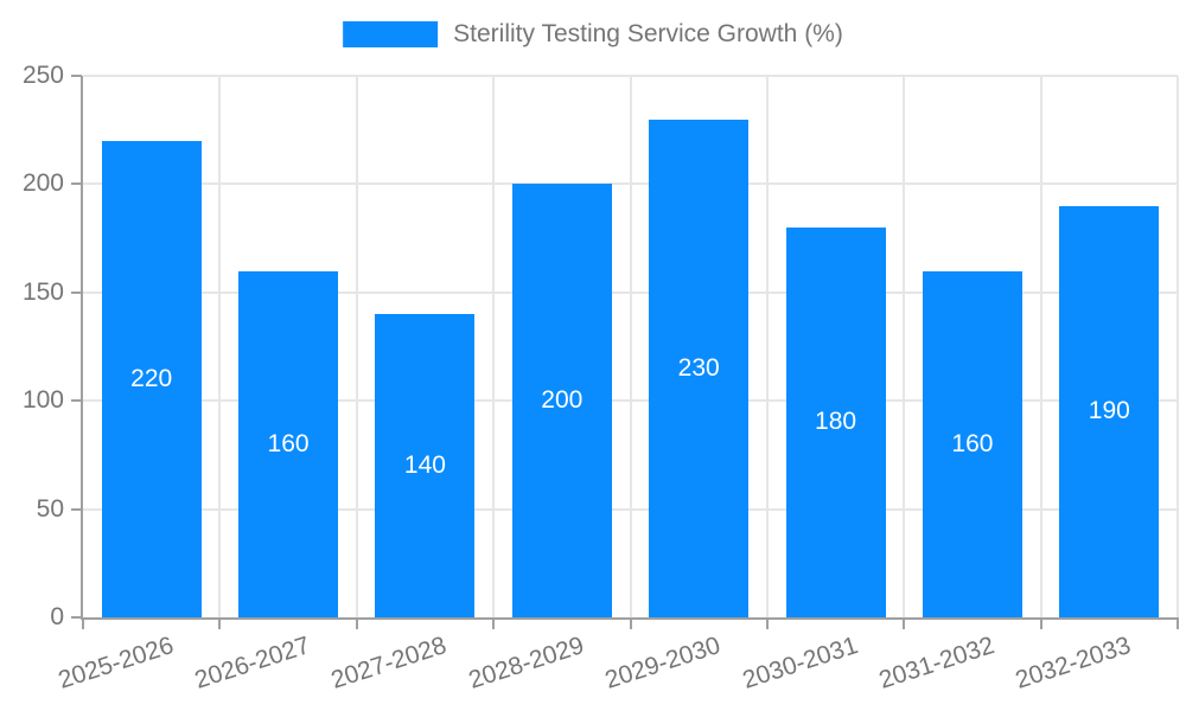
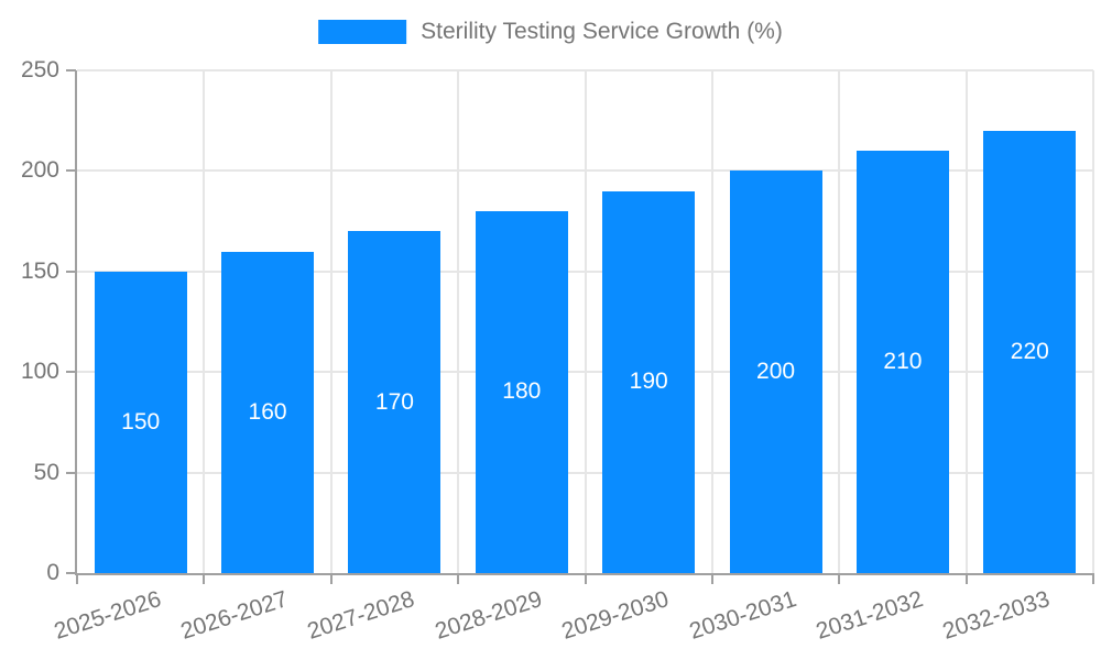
2025-2026: 220 -> 150
2027-2028: 140 -> 170
2028-2029: 200 -> 180
2029-2030: 230 -> 190
2030-2031: 180 -> 200
2031-2032: 160 -> 210
2032-2033: 190 -> 220
